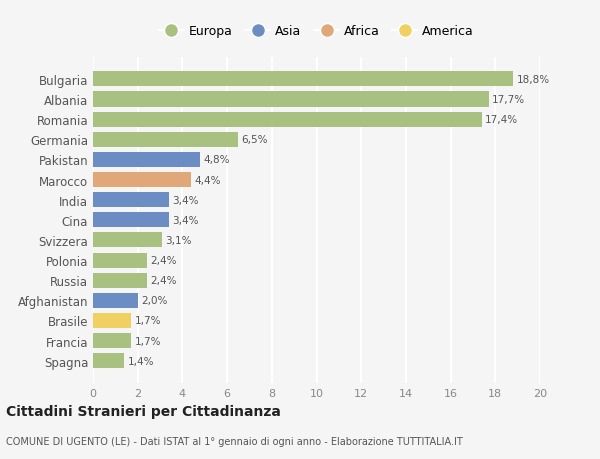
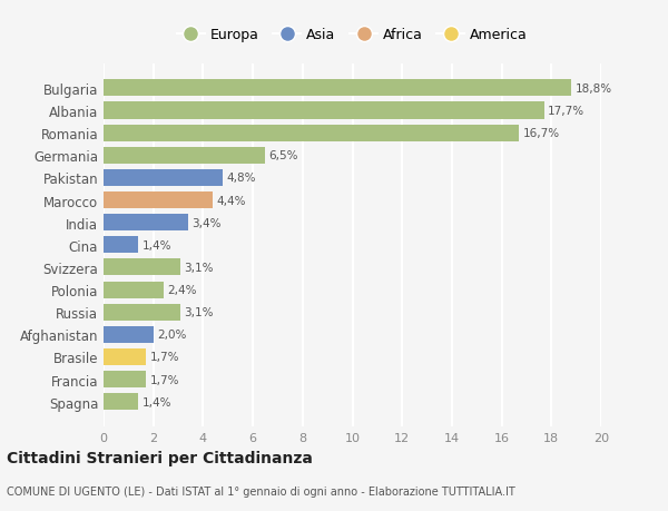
Romania: 17,4% -> 16,7%
Cina: 3,4% -> 1,4%
Russia: 2,4% -> 3,1%
